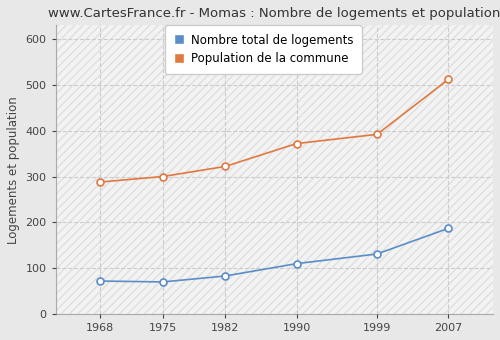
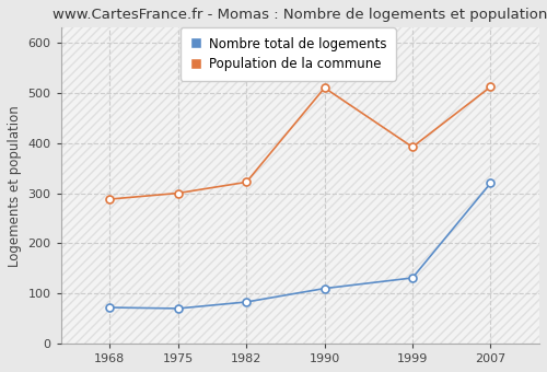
Population de la commune/1990: 372 -> 510
Nombre total de logements/2007: 187 -> 320
